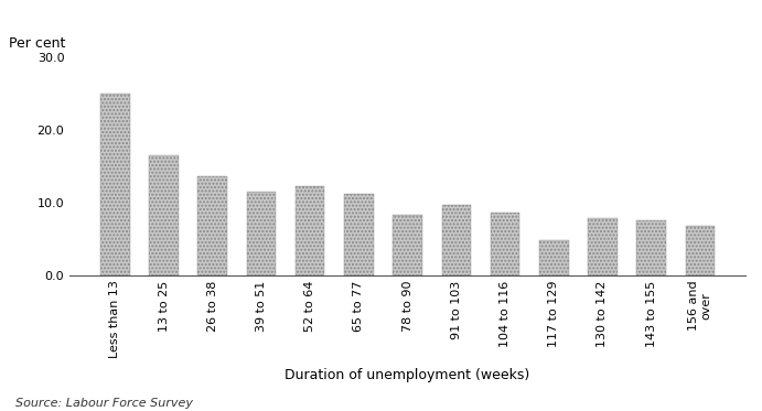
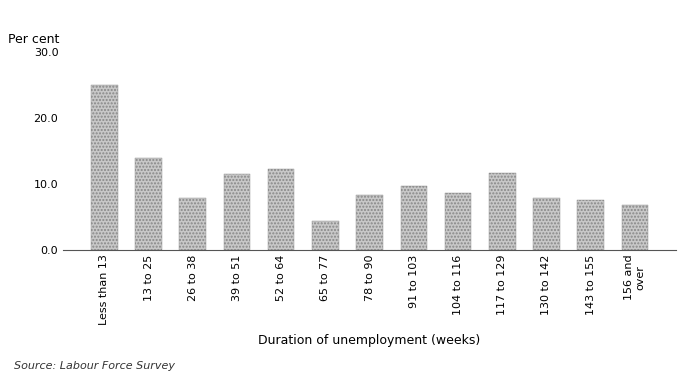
13 to 25: 16.5 -> 14.0
26 to 38: 13.7 -> 7.8
65 to 77: 11.2 -> 4.4
117 to 129: 4.8 -> 11.6
